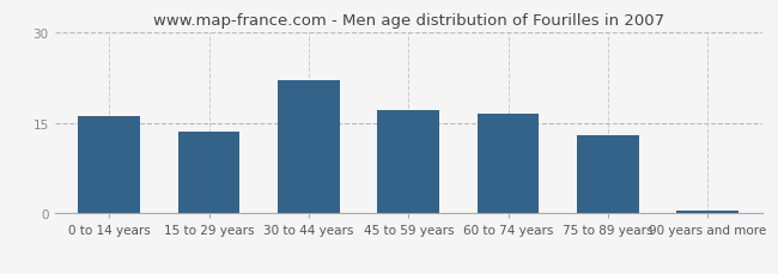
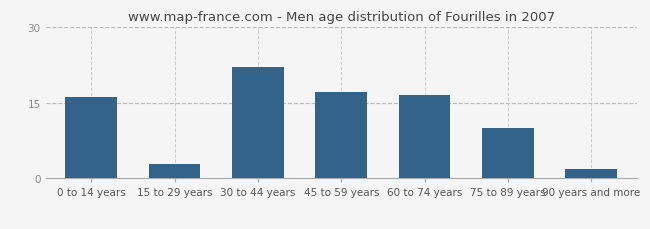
15 to 29 years: 13.5 -> 2.8
75 to 89 years: 13.0 -> 10.0
90 years and more: 0.5 -> 1.8
